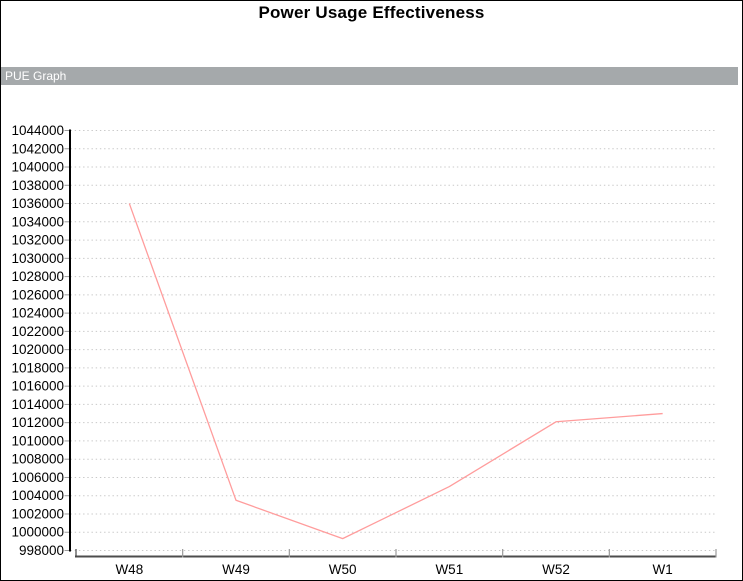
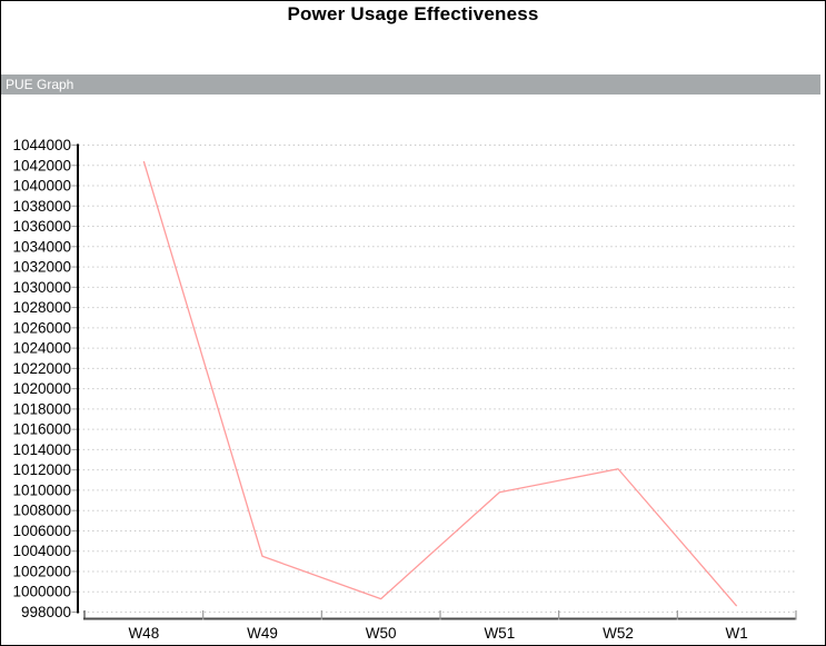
W48: 1036000 -> 1042000
W51: 1005000 -> 1010000
W1: 1013000 -> 999000
